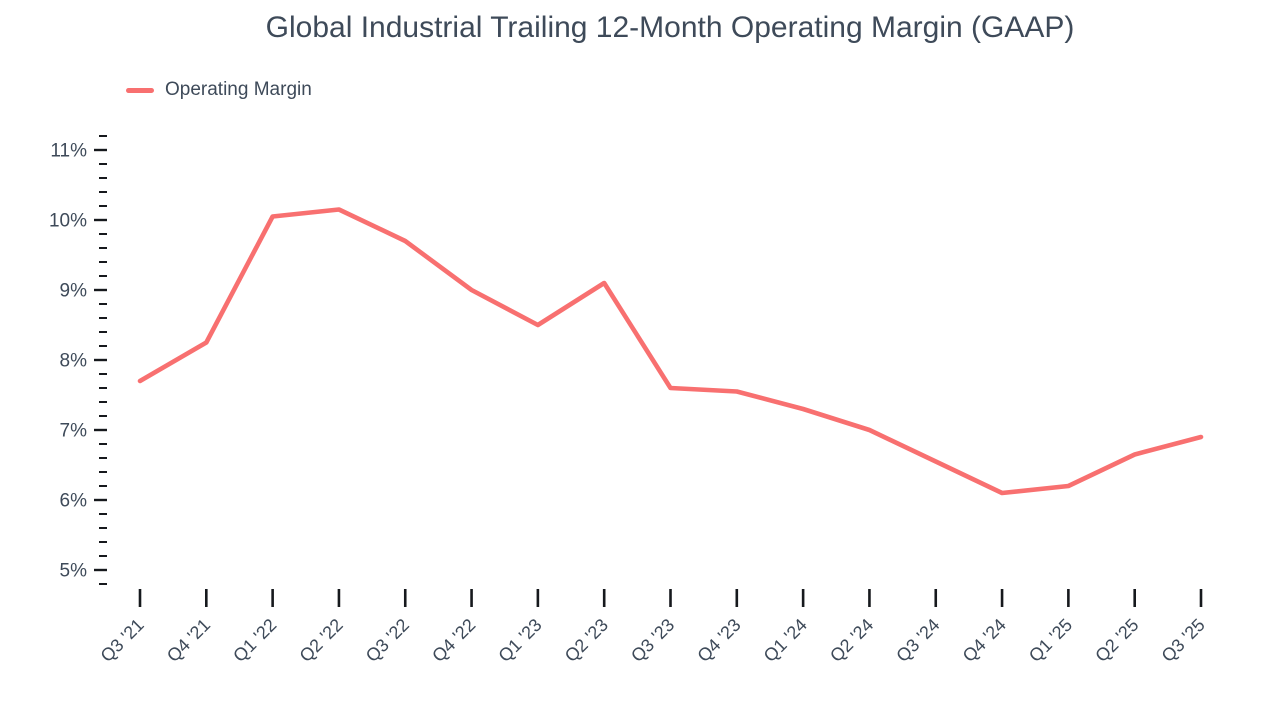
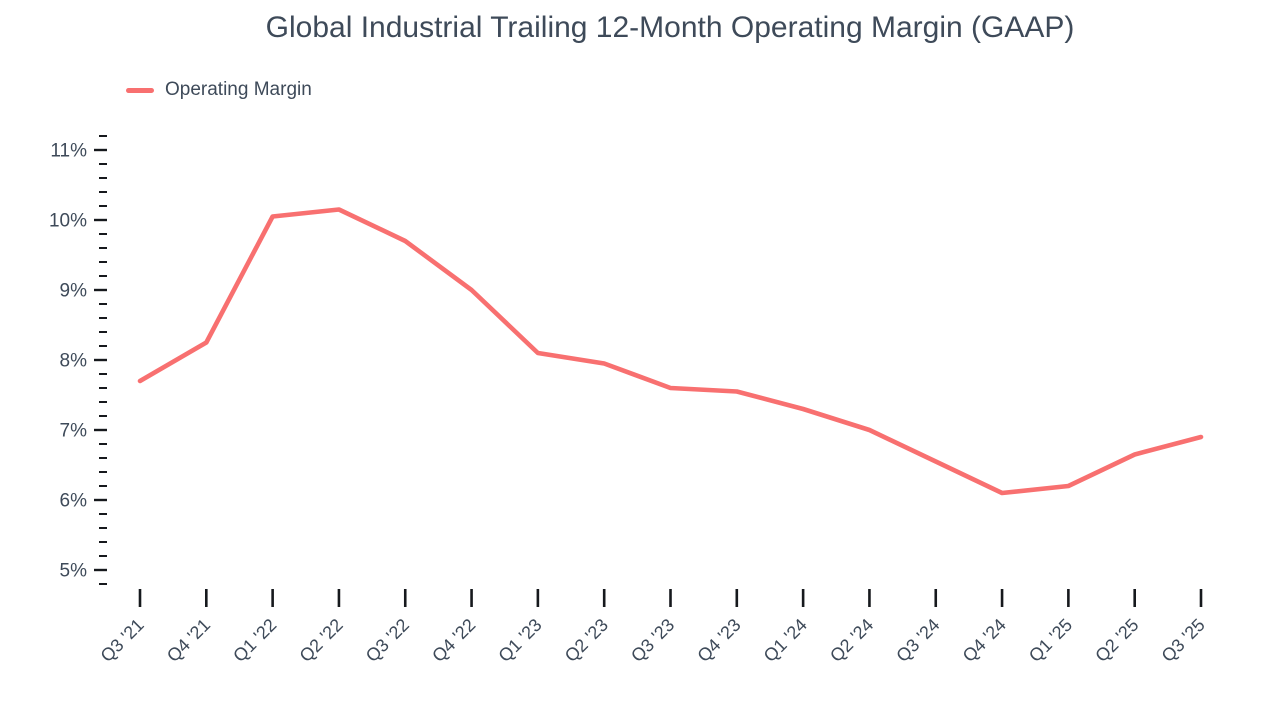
Q1 '23: 8.5% -> 8.1%
Q2 '23: 9.1% -> 8.0%
